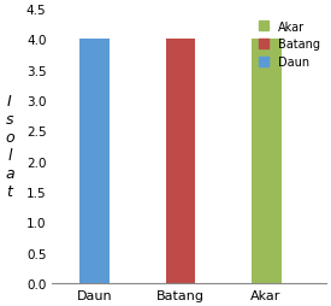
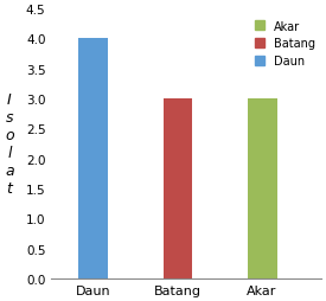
Batang: 4 -> 3
Akar: 4 -> 3
